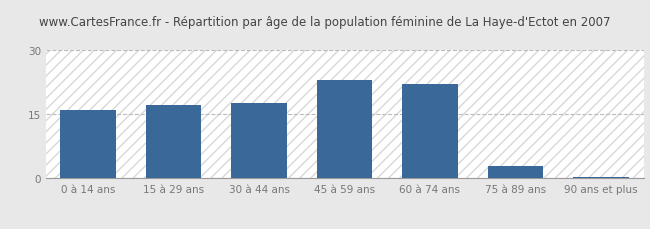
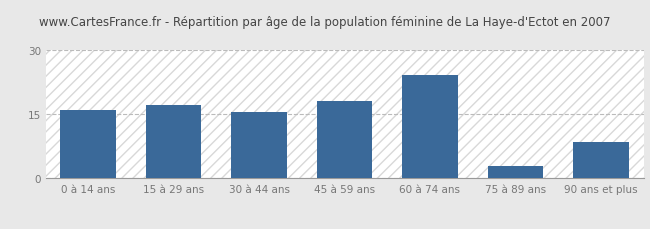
30 à 44 ans: 17.5 -> 15.5
45 à 59 ans: 23.0 -> 18.0
60 à 74 ans: 22.0 -> 24.0
90 ans et plus: 0.3 -> 8.5
